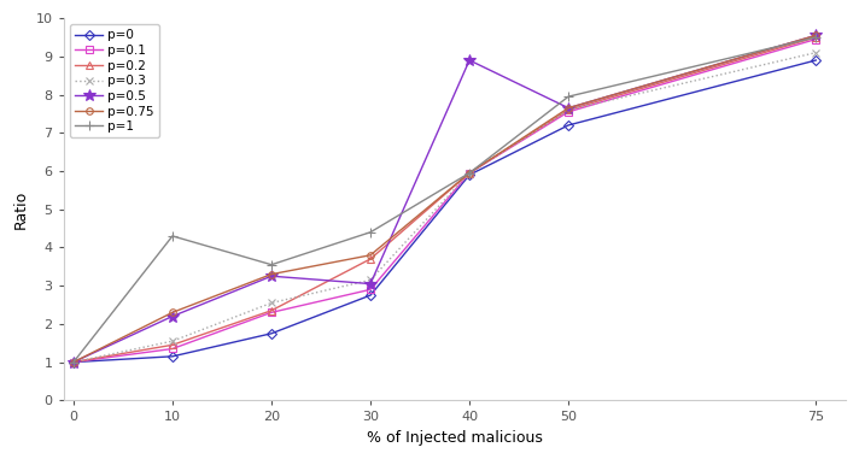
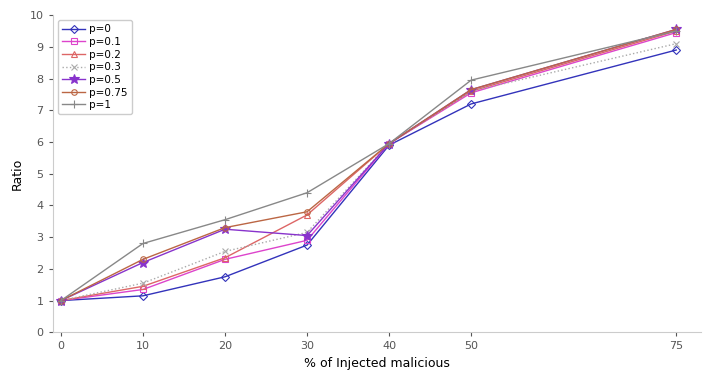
p=1/10: 4.30 -> 2.80
p=0.5/40: 8.90 -> 5.95
